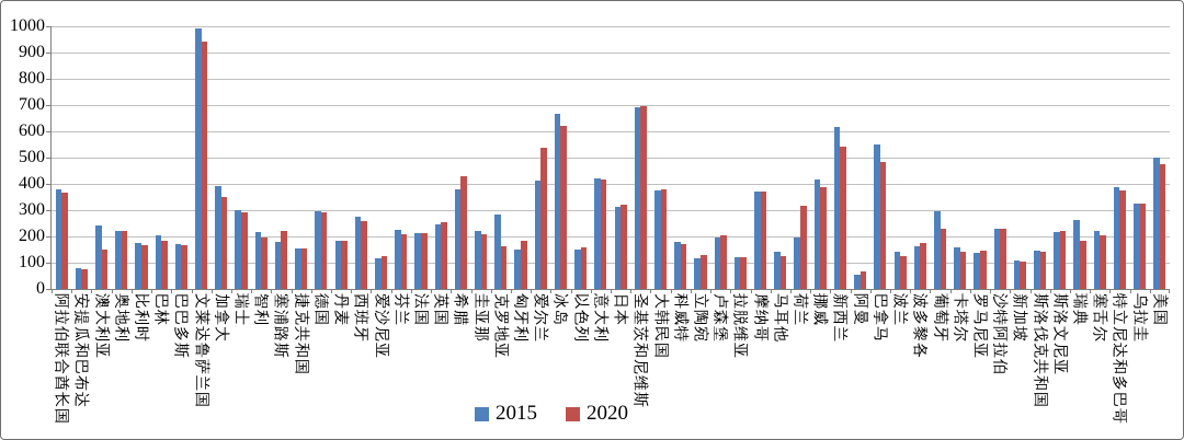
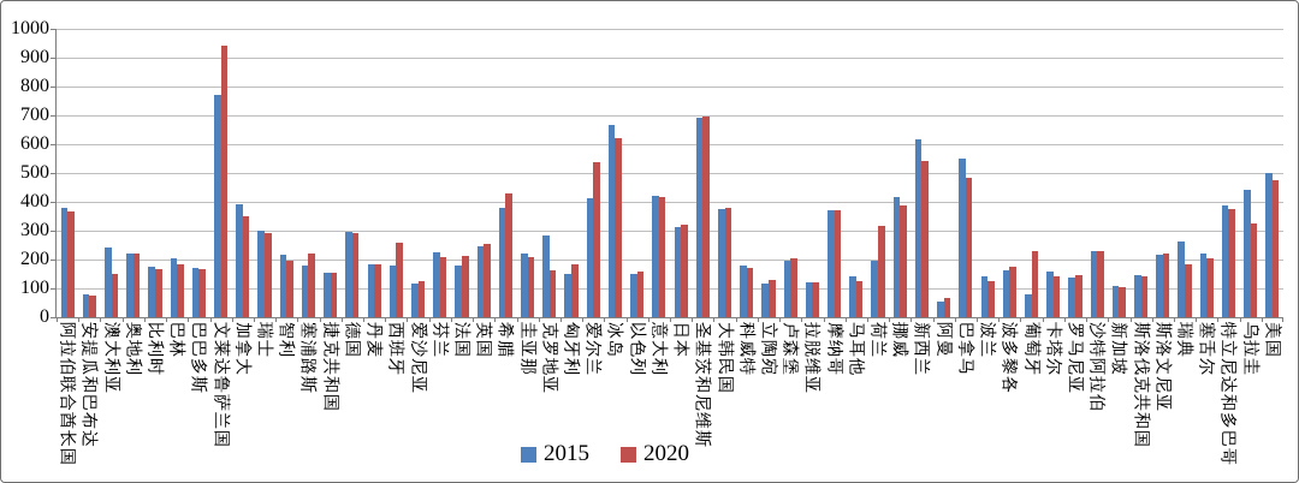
2015/文莱达鲁萨兰国: 990 -> 770
2015/西班牙: 280 -> 180
2015/法国: 210 -> 180
2015/葡萄牙: 300 -> 80
2015/乌拉圭: 320 -> 440
